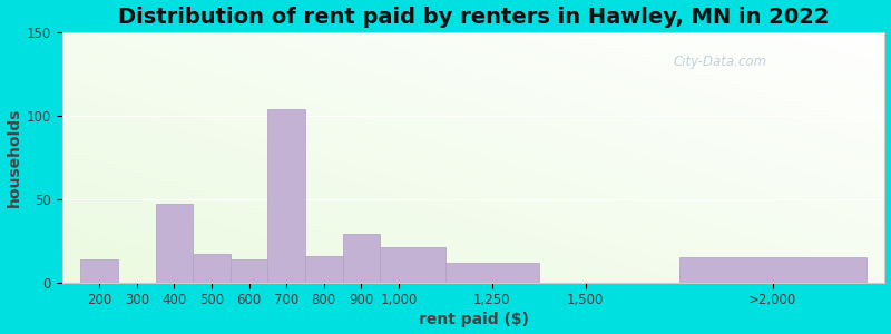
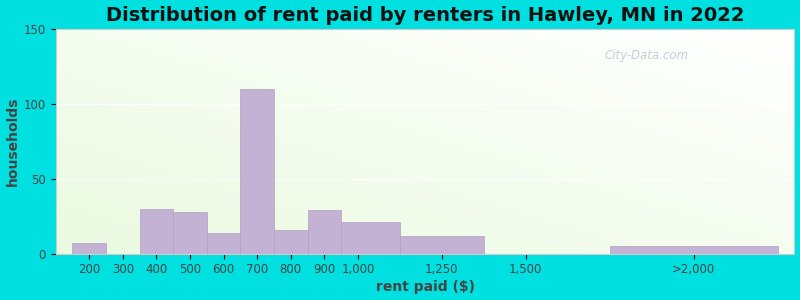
200: 14 -> 7
400: 47 -> 30
500: 17 -> 28
700: 104 -> 110
>2,000: 15 -> 5
